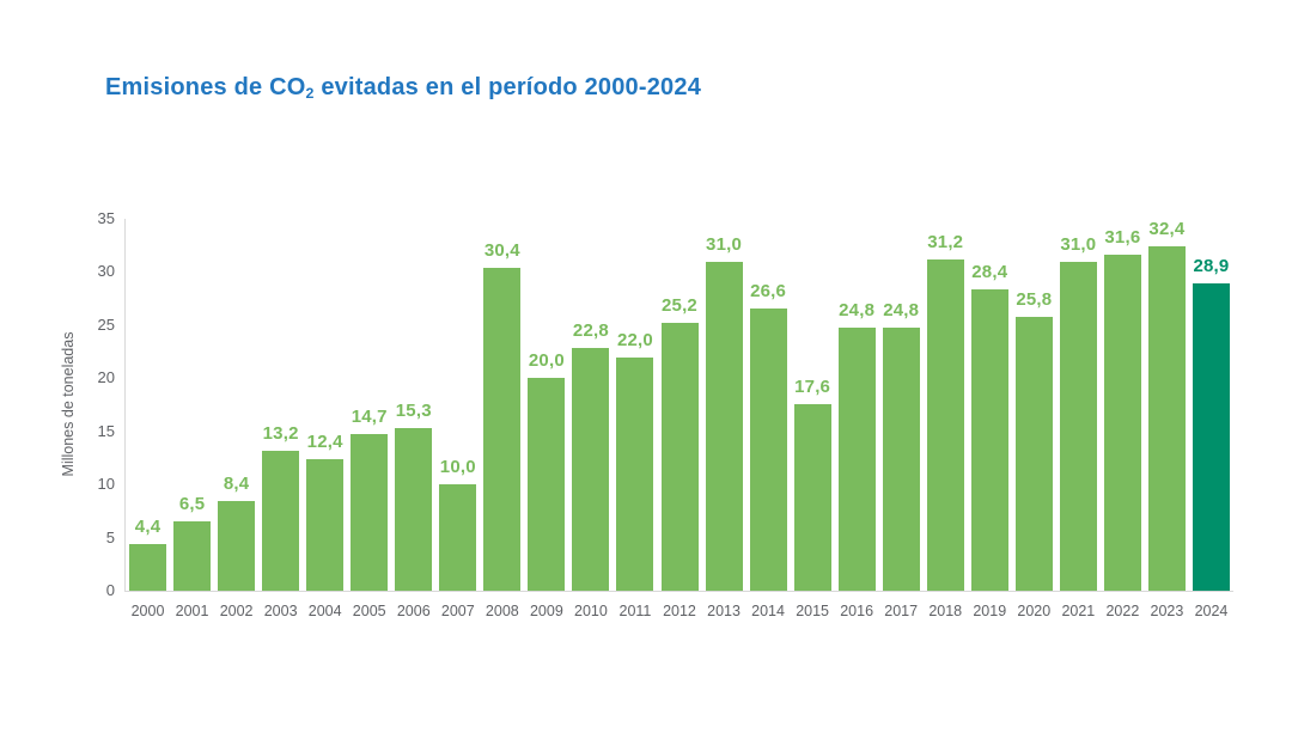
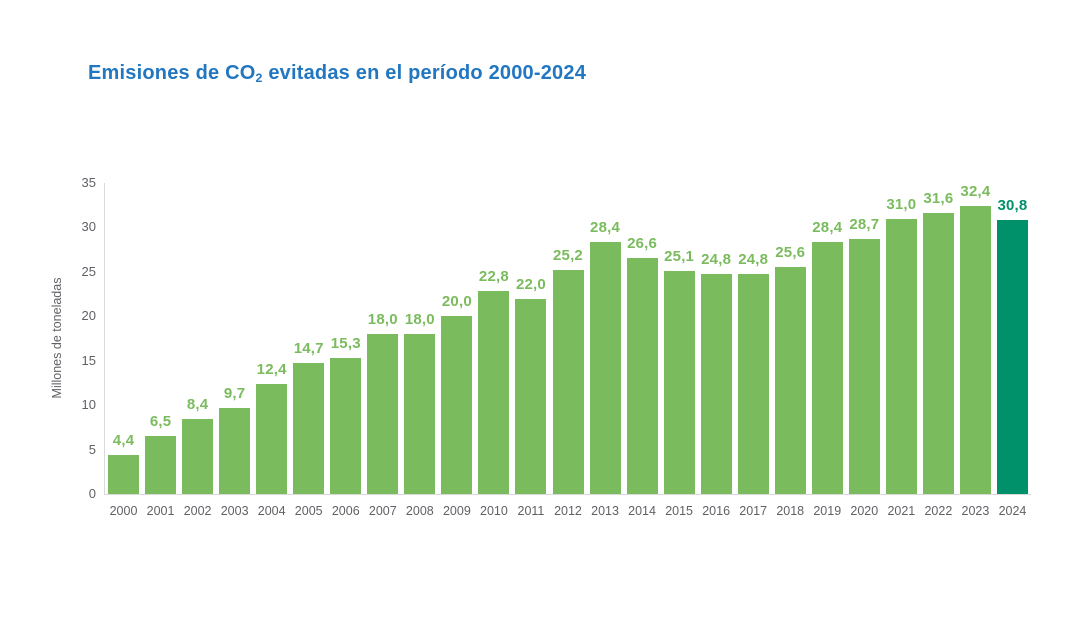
2003: 13,2 -> 9,7
2007: 10,0 -> 18,0
2008: 30,4 -> 18,0
2013: 31,0 -> 28,4
2015: 17,6 -> 25,1
2018: 31,2 -> 25,6
2020: 25,8 -> 28,7
2024: 28,9 -> 30,8
